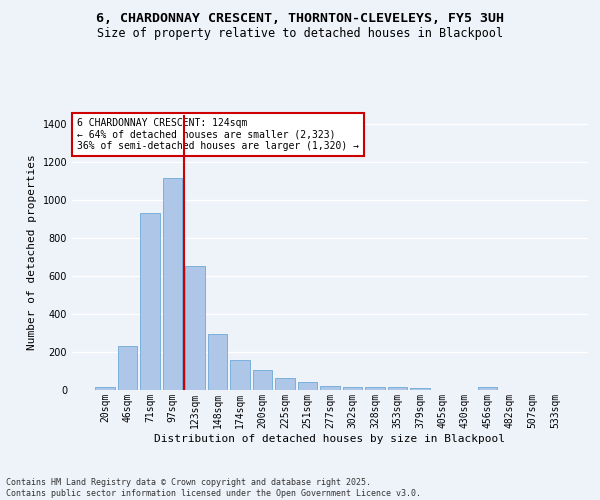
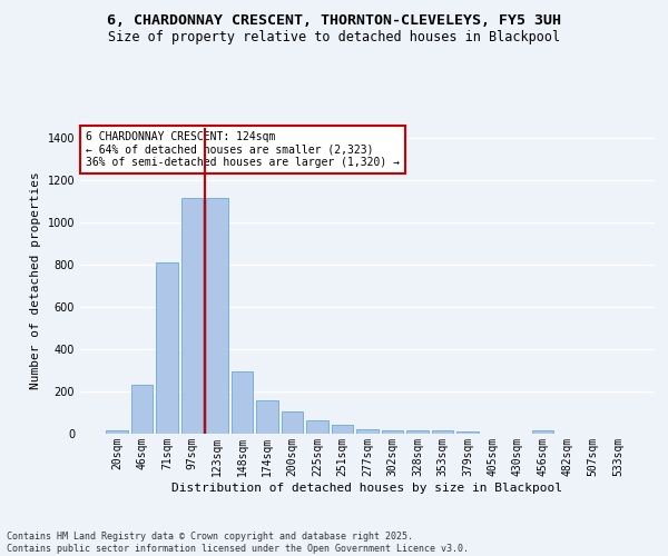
71sqm: 940 -> 810
123sqm: 660 -> 1120
